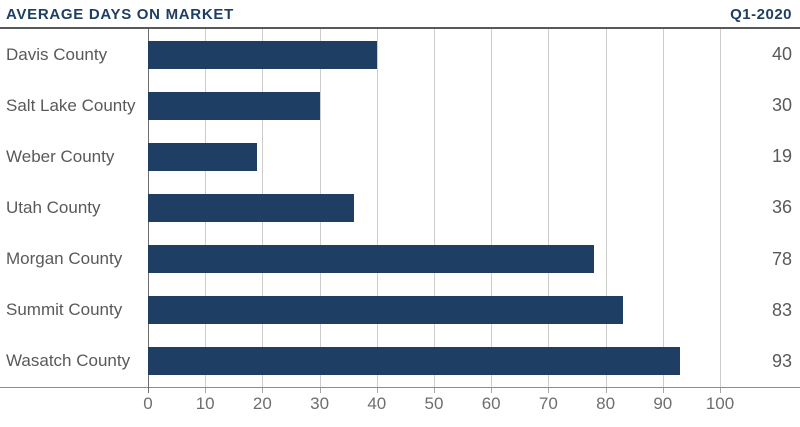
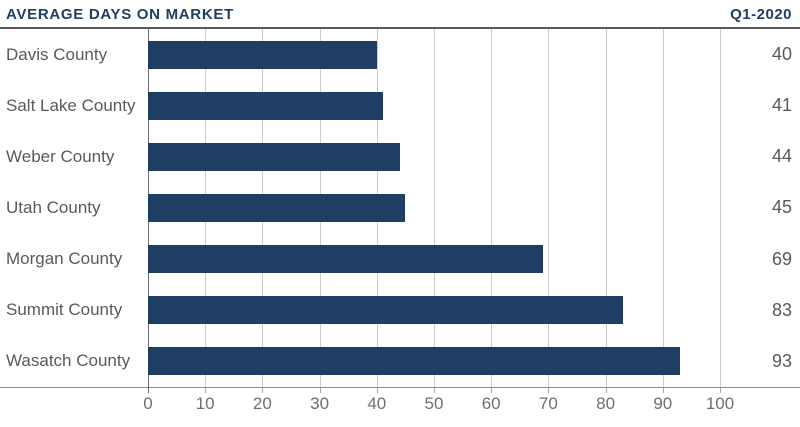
Salt Lake County: 30 -> 41
Weber County: 19 -> 44
Utah County: 36 -> 45
Morgan County: 78 -> 69
